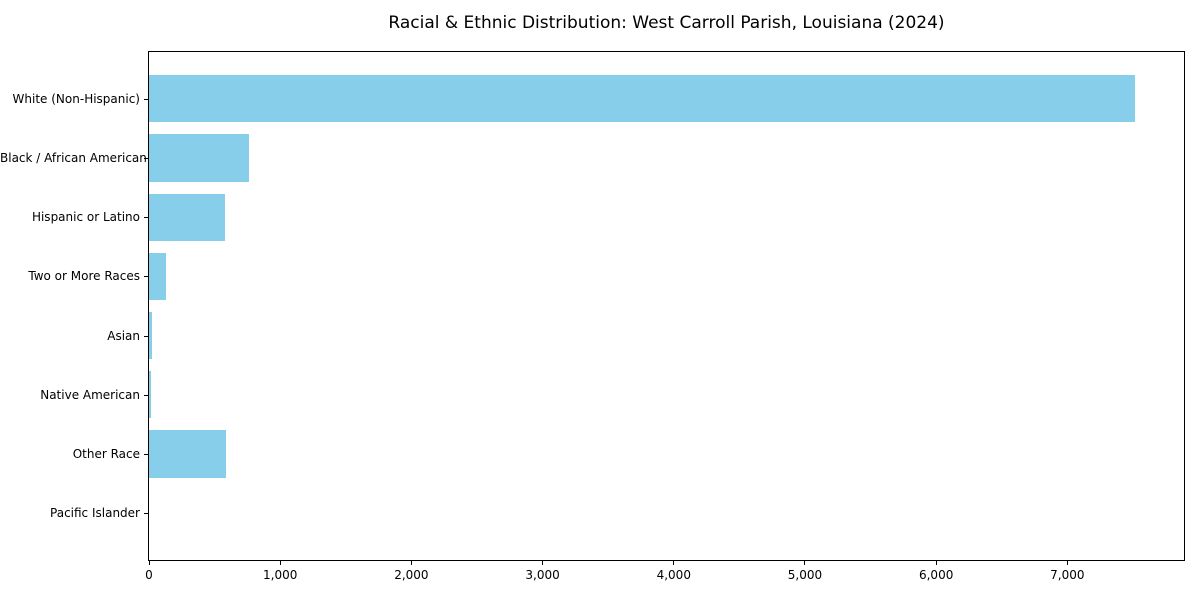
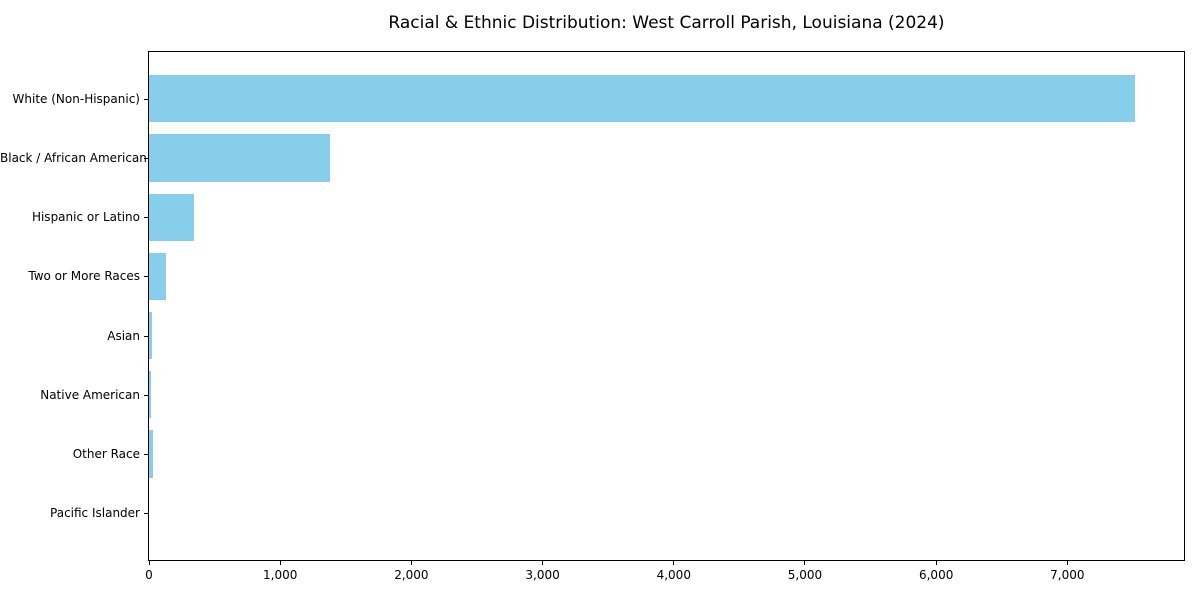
Black / African American: 760 -> 1380
Hispanic or Latino: 580 -> 340
Other Race: 590 -> 30
